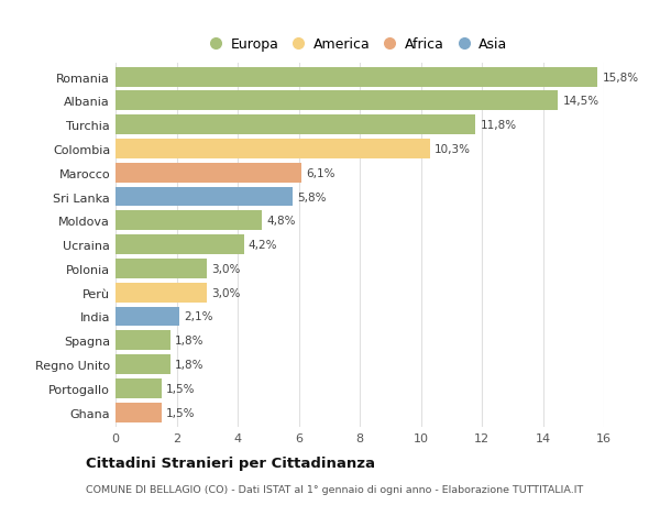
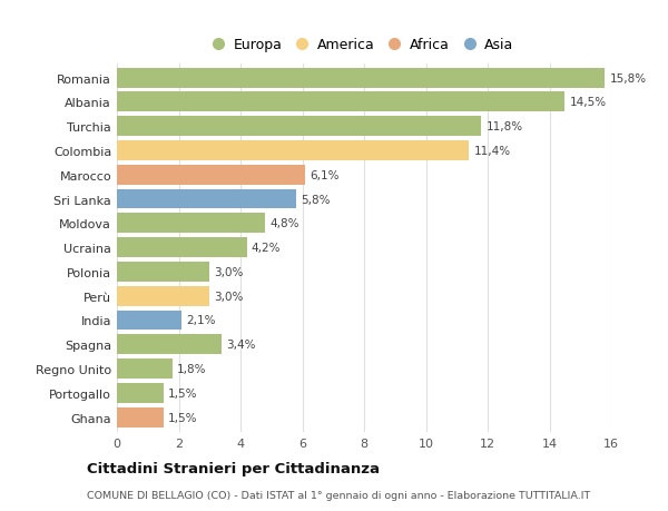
Colombia: 10,3% -> 11,4%
Spagna: 1,8% -> 3,4%
